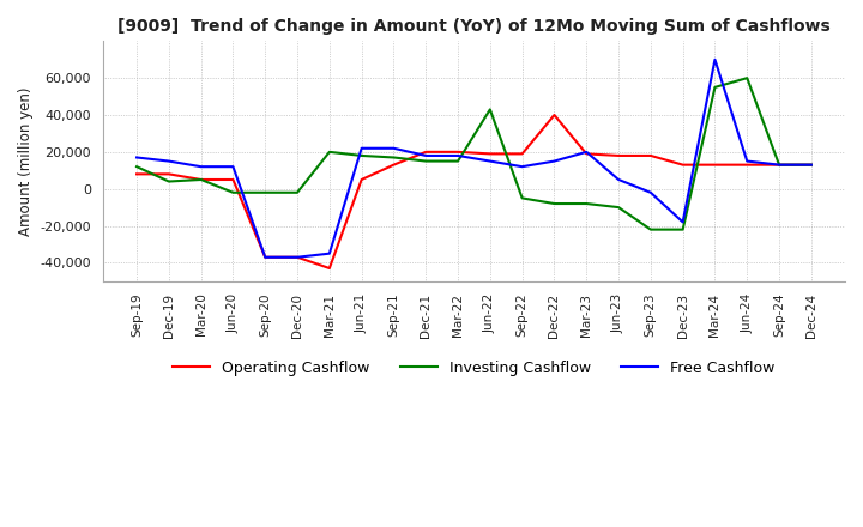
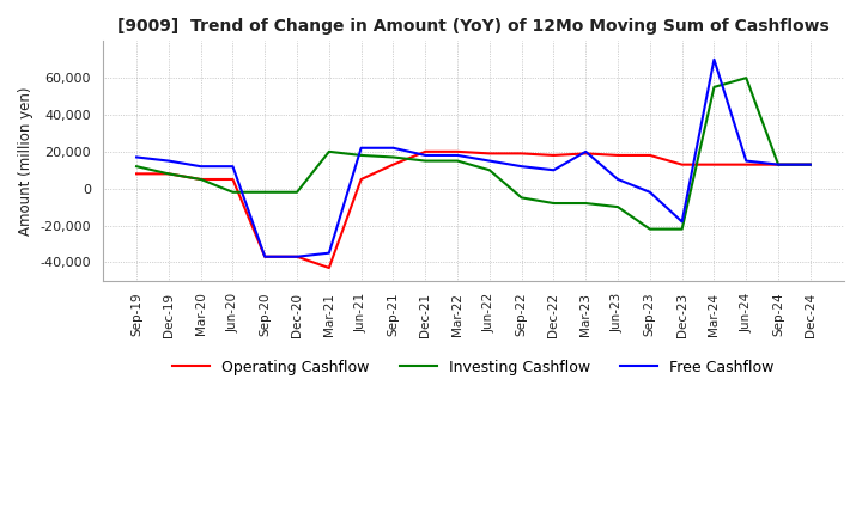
Investing Cashflow/Dec-19: 4,000 -> 8,000
Investing Cashflow/Jun-22: 43,000 -> 10,000
Operating Cashflow/Dec-22: 40,000 -> 18,000
Free Cashflow/Dec-22: 15,000 -> 10,000
